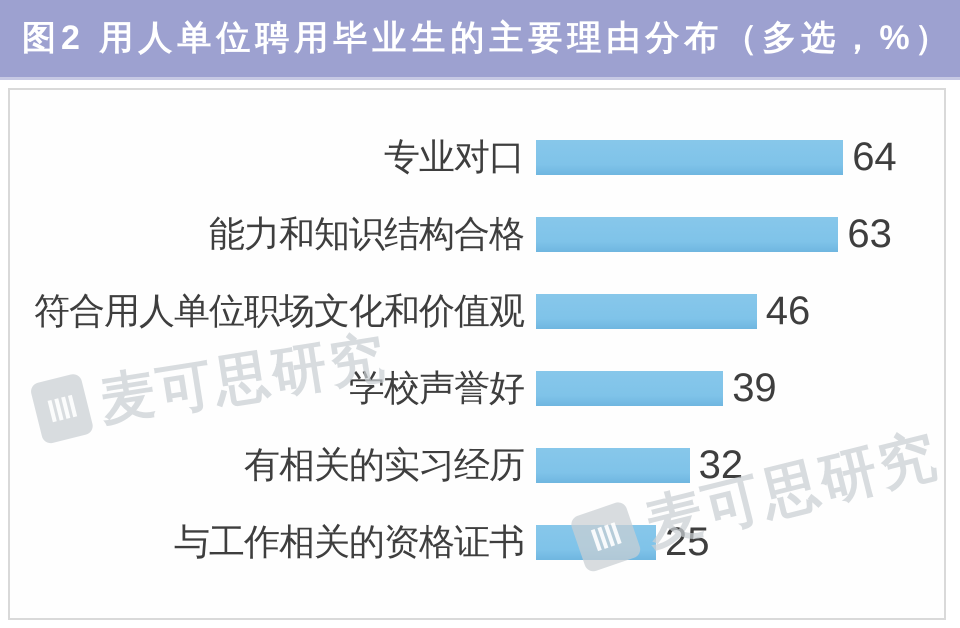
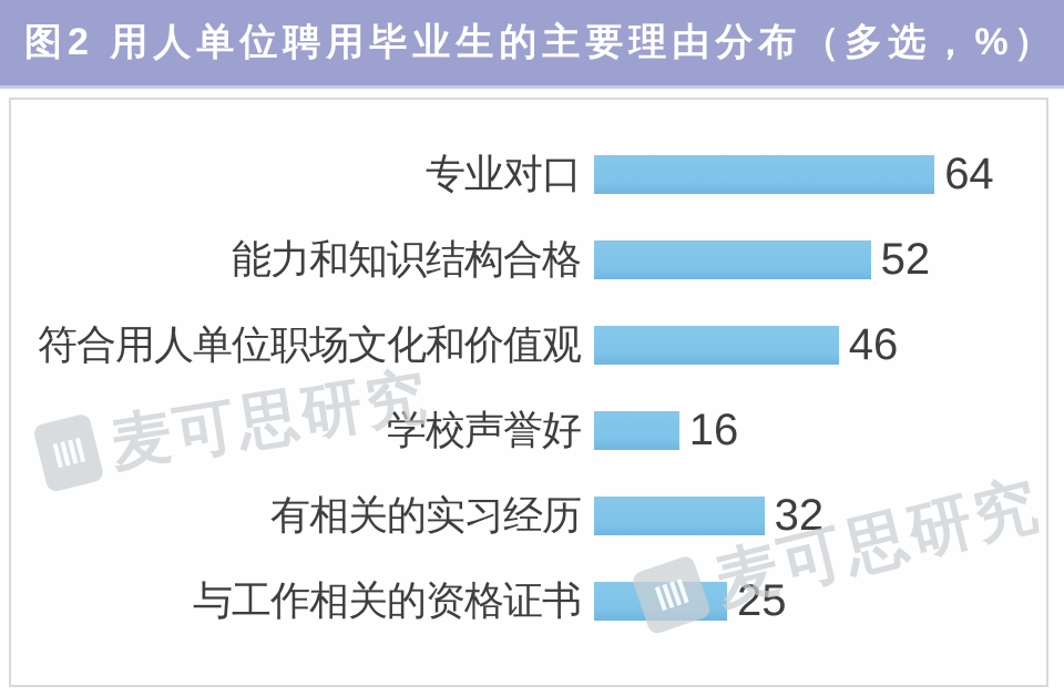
能力和知识结构合格: 63 -> 52
学校声誉好: 39 -> 16
